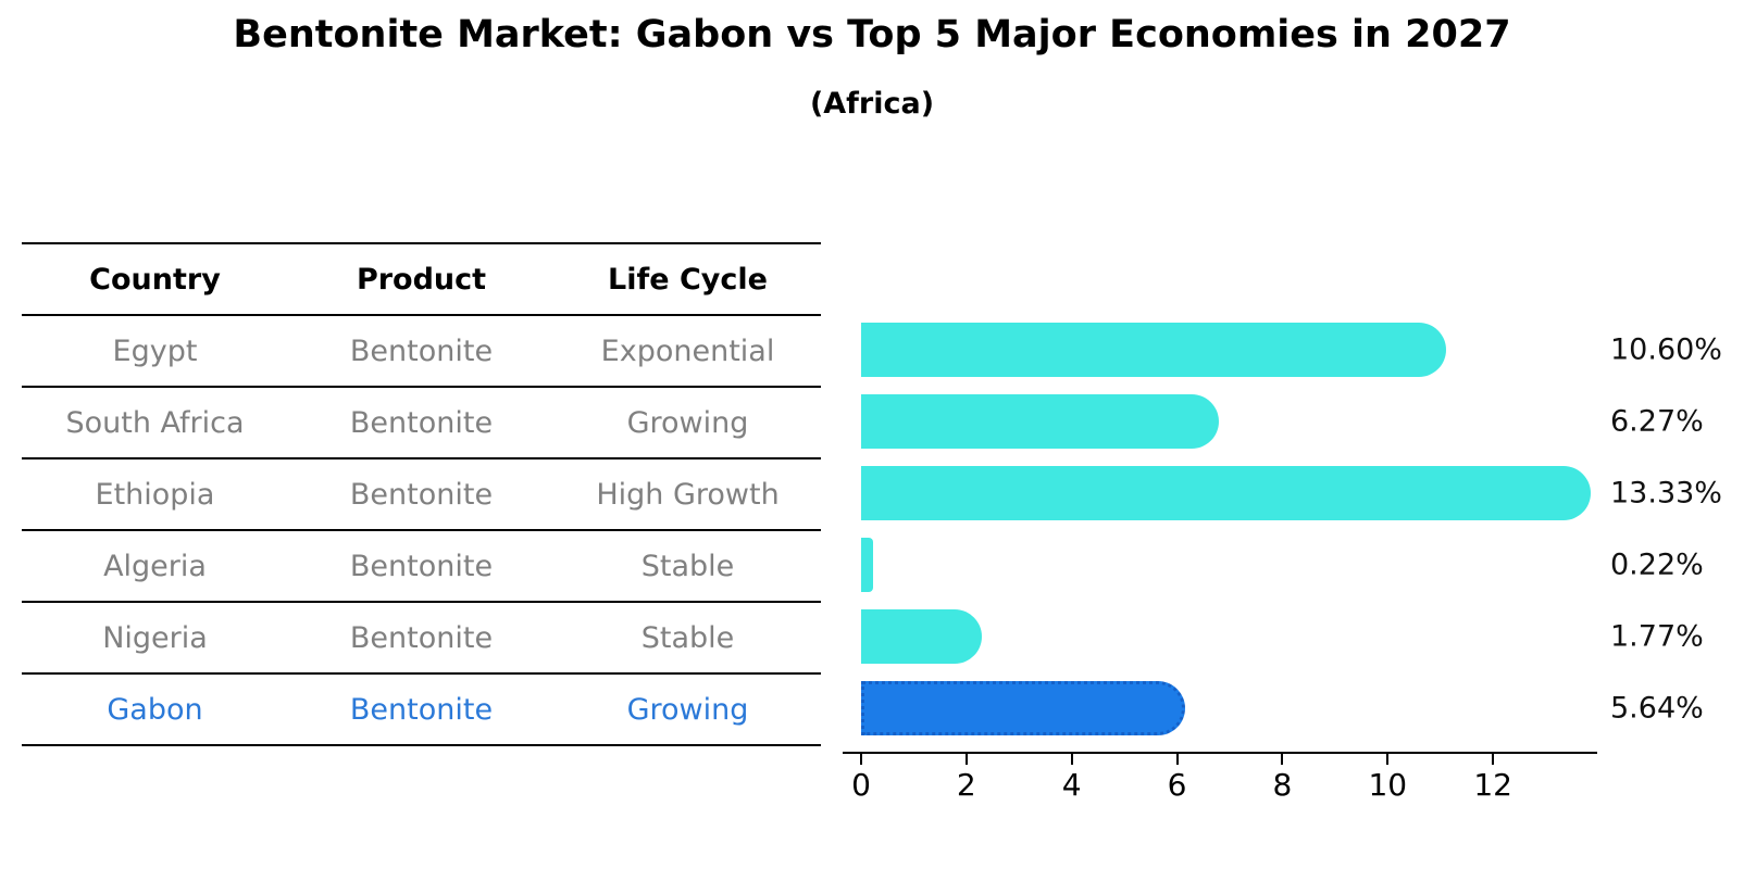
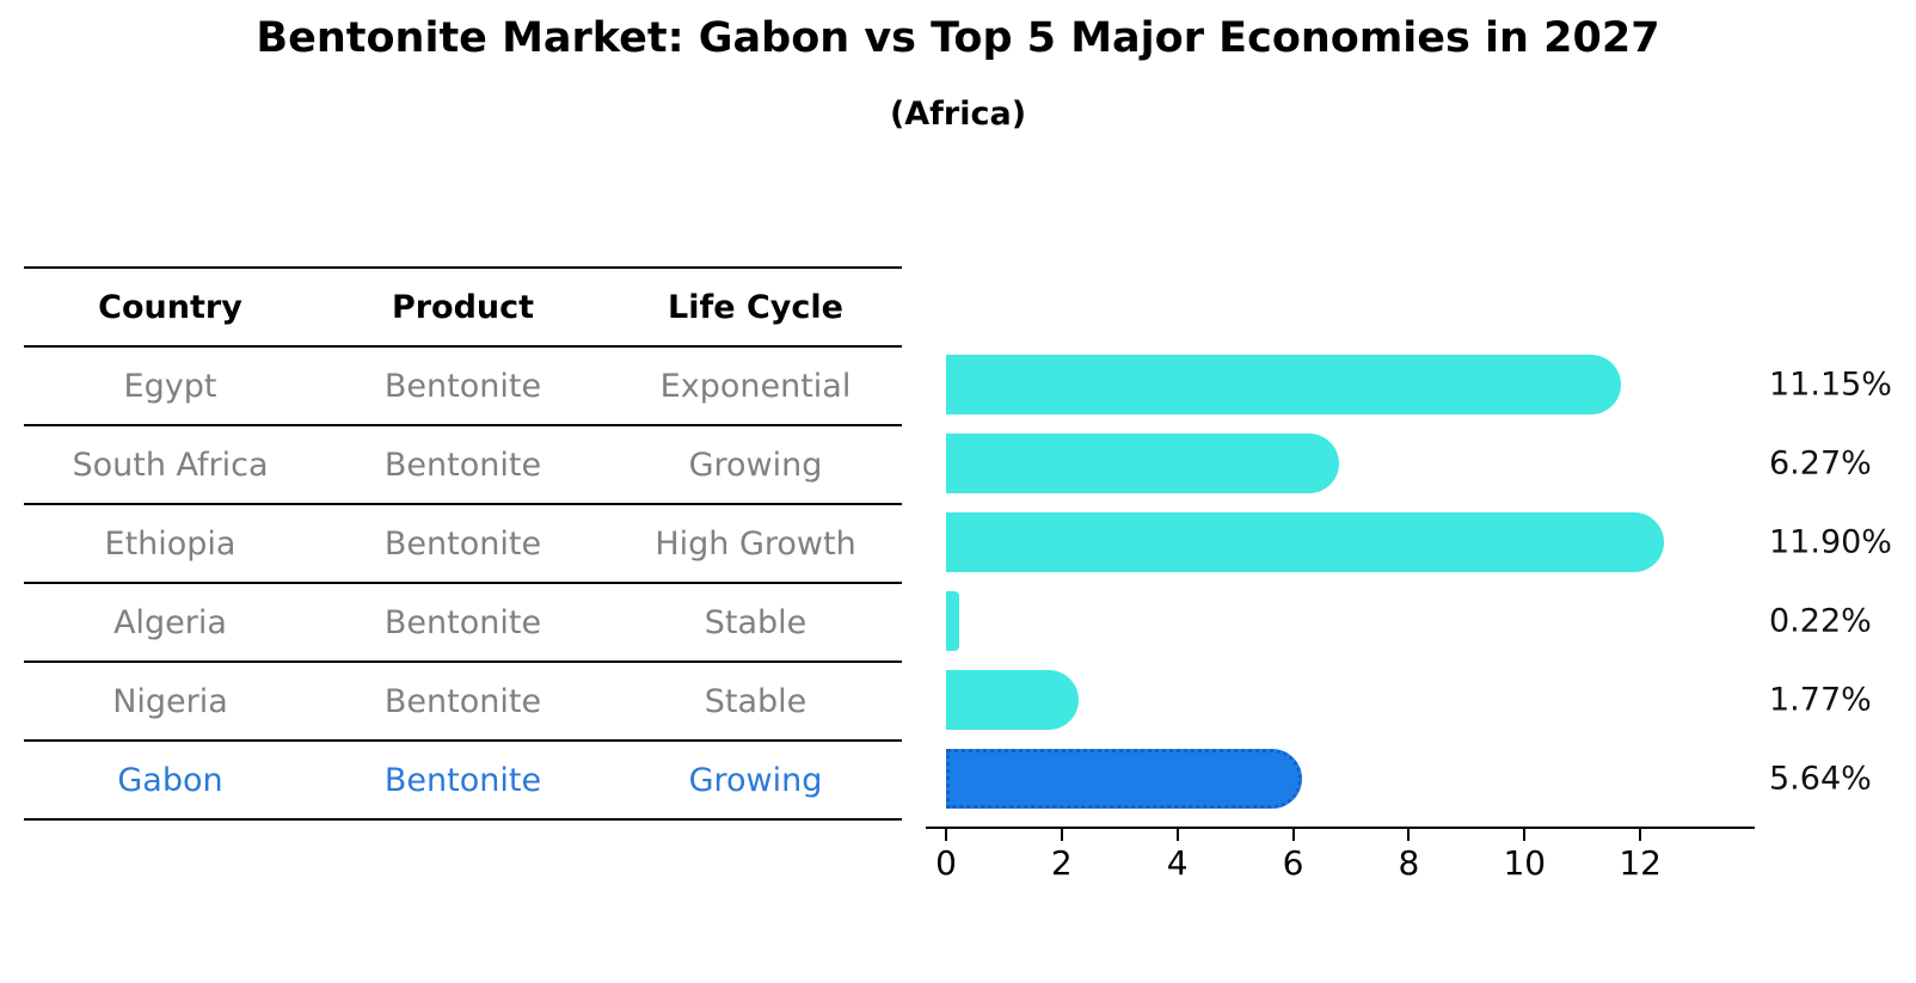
Egypt: 10.60% -> 11.15%
Ethiopia: 13.33% -> 11.90%
